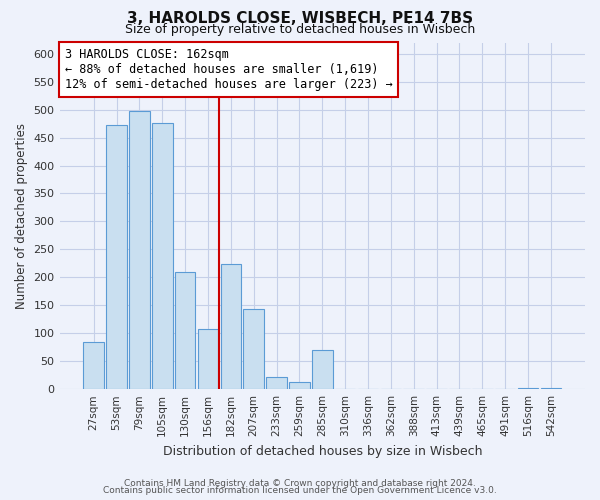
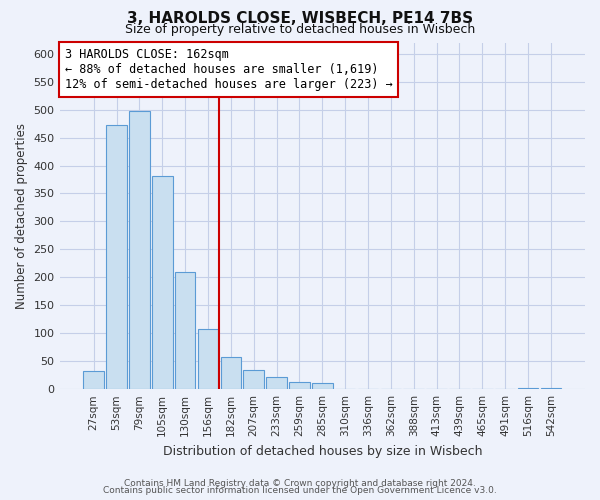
27sqm: 84 -> 32
105sqm: 476 -> 382
182sqm: 224 -> 57
207sqm: 144 -> 35
285sqm: 70 -> 11
